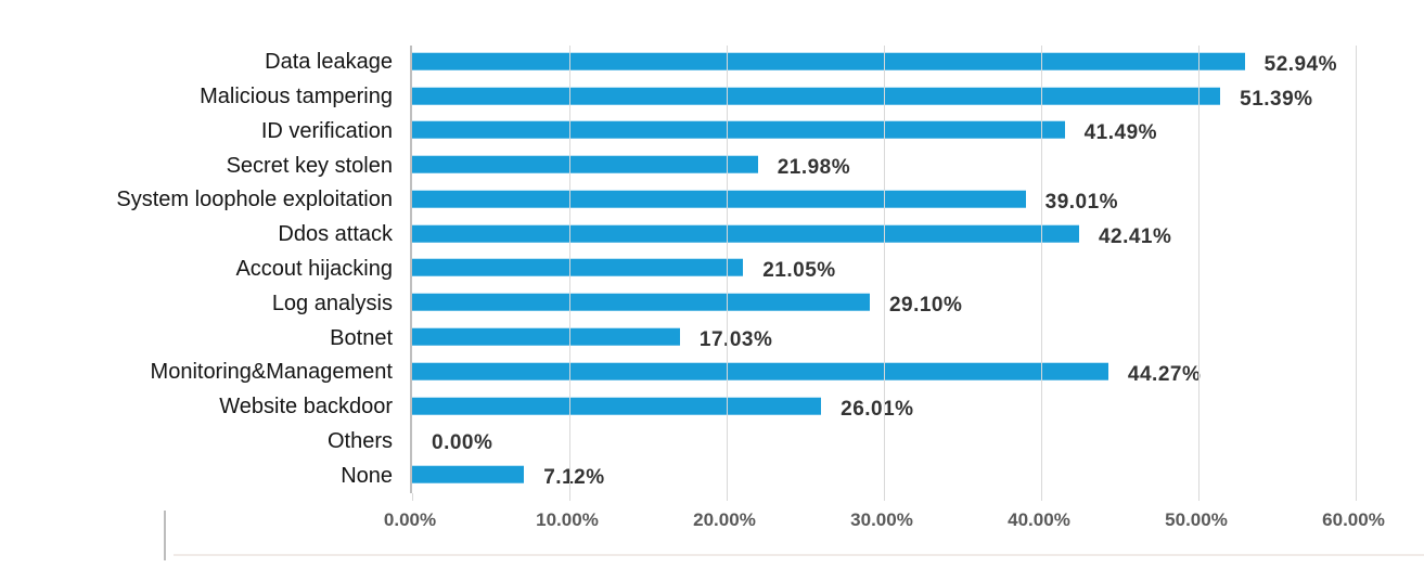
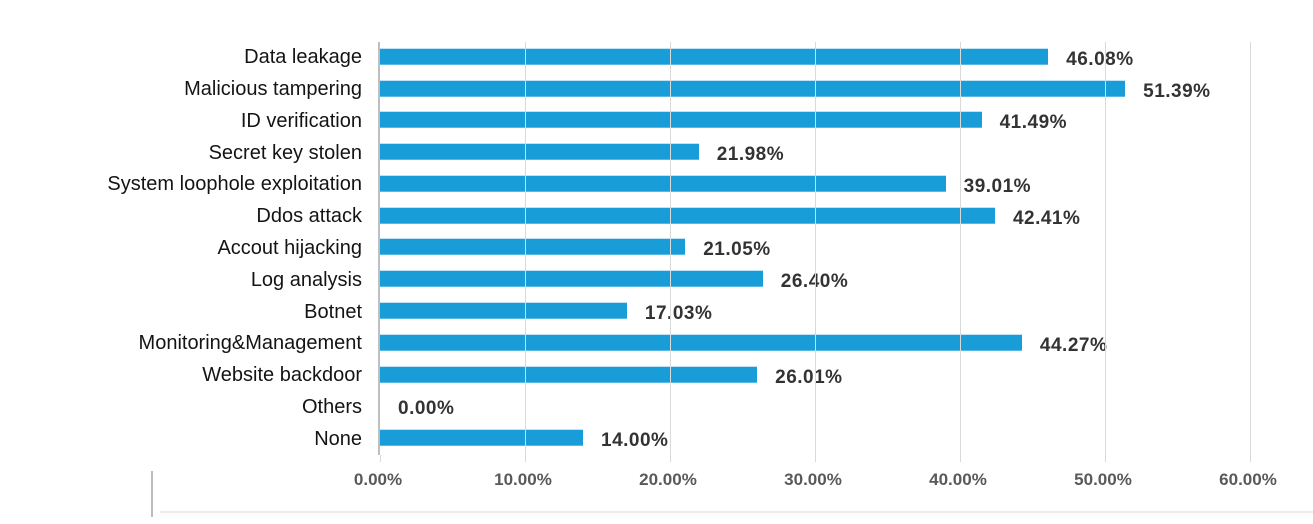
Data leakage: 52.94% -> 46.08%
Log analysis: 29.10% -> 26.40%
None: 7.12% -> 14.00%
